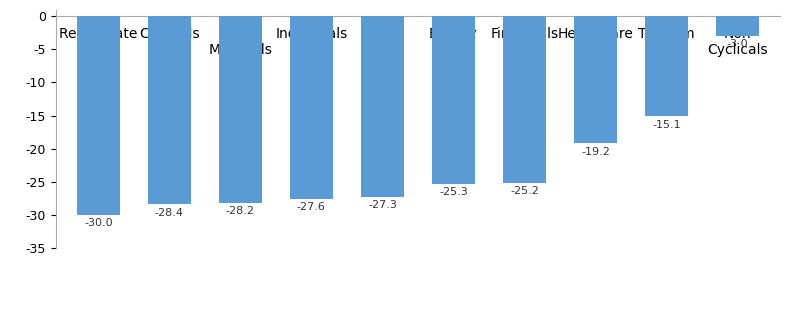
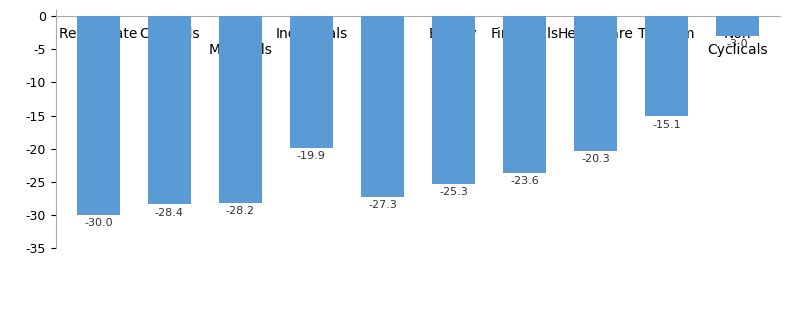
Industrials: -27.6 -> -19.9
Financials: -25.2 -> -23.6
Healthcare: -19.2 -> -20.3
